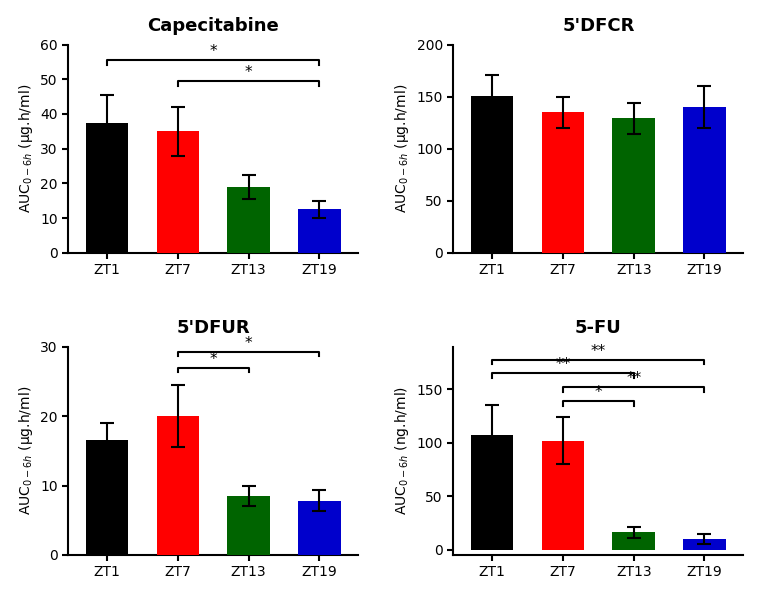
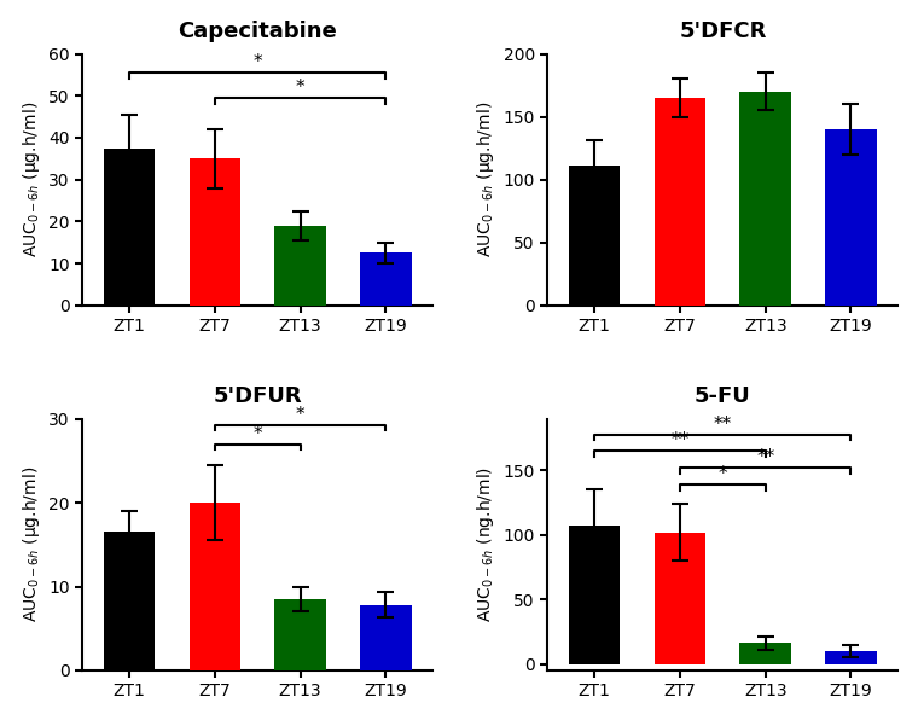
5'DFCR/ZT1: 151 -> 111
5'DFCR/ZT7: 135 -> 165
5'DFCR/ZT13: 129 -> 170
